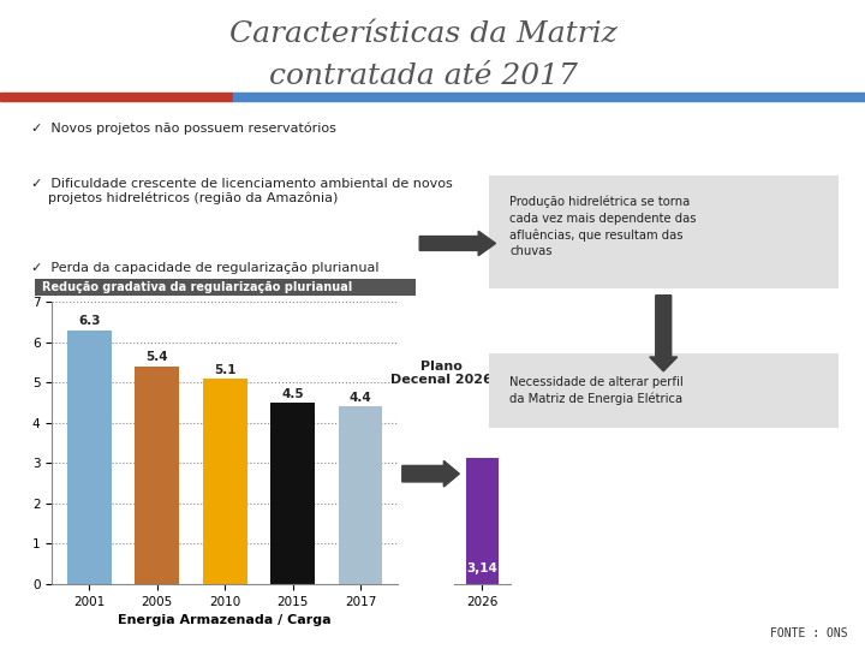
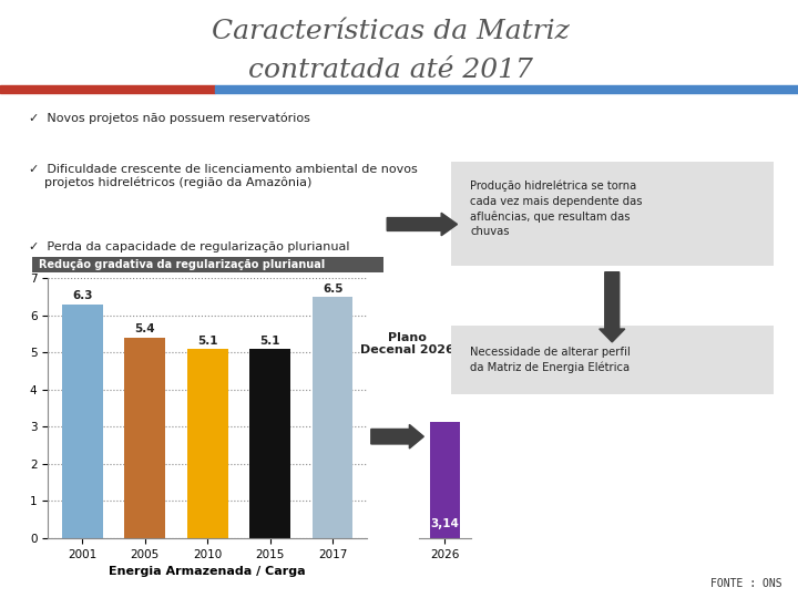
2015: 4.5 -> 5.1
2017: 4.4 -> 6.5
